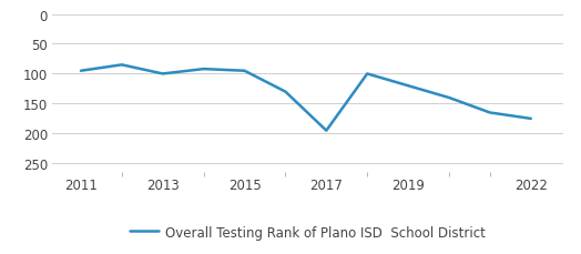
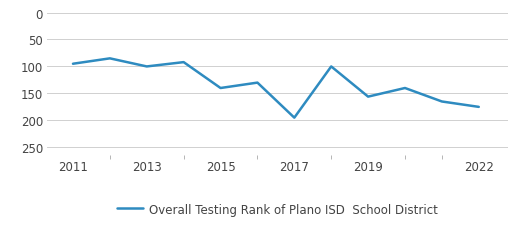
2015: 95 -> 140
2019: 120 -> 156
